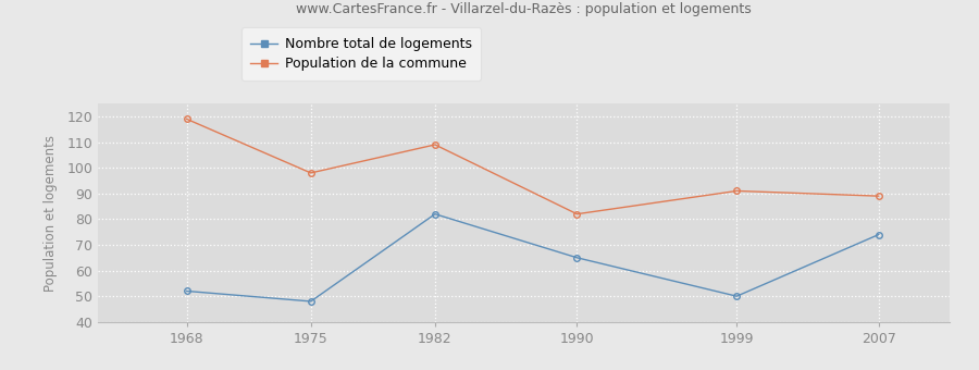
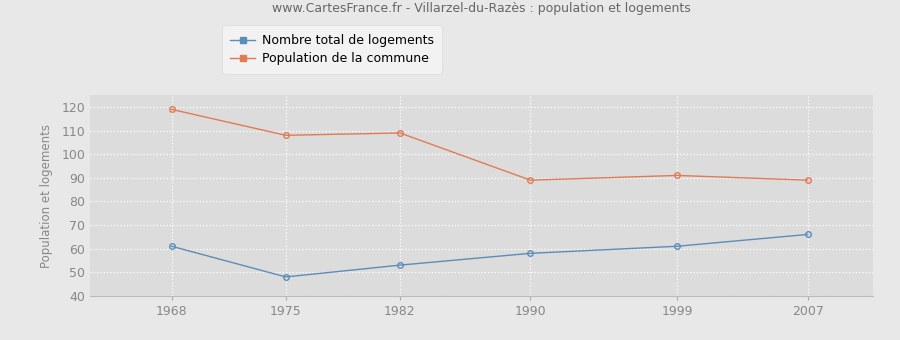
Nombre total de logements/1968: 52 -> 61
Population de la commune/1975: 98 -> 108
Nombre total de logements/1982: 82 -> 53
Nombre total de logements/1990: 65 -> 58
Population de la commune/1990: 82 -> 89
Nombre total de logements/1999: 50 -> 61
Nombre total de logements/2007: 74 -> 66
